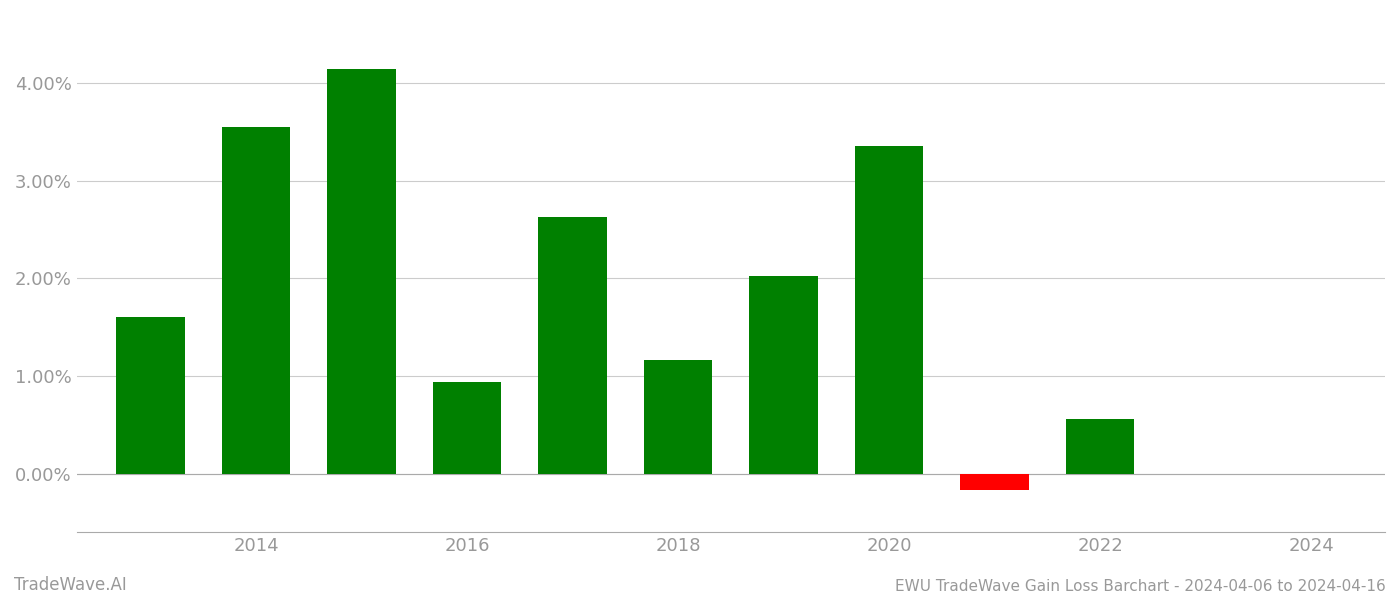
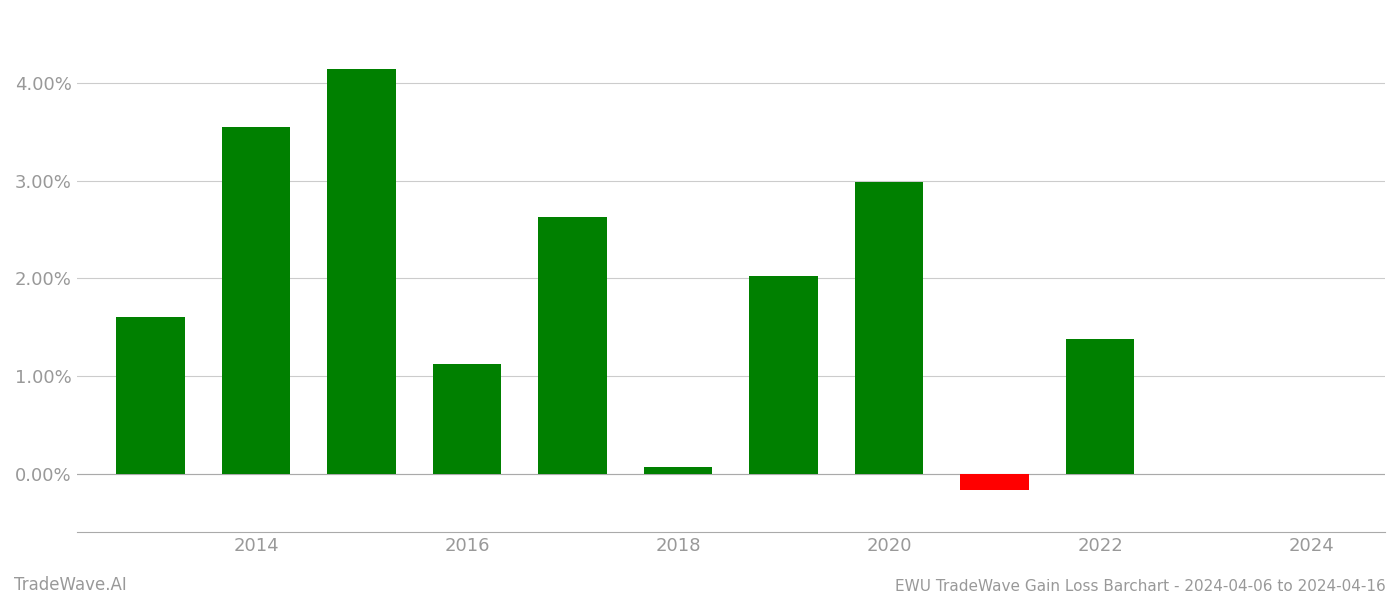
2016: 0.94% -> 1.12%
2018: 1.16% -> 0.07%
2020: 3.36% -> 2.99%
2022: 0.56% -> 1.38%
